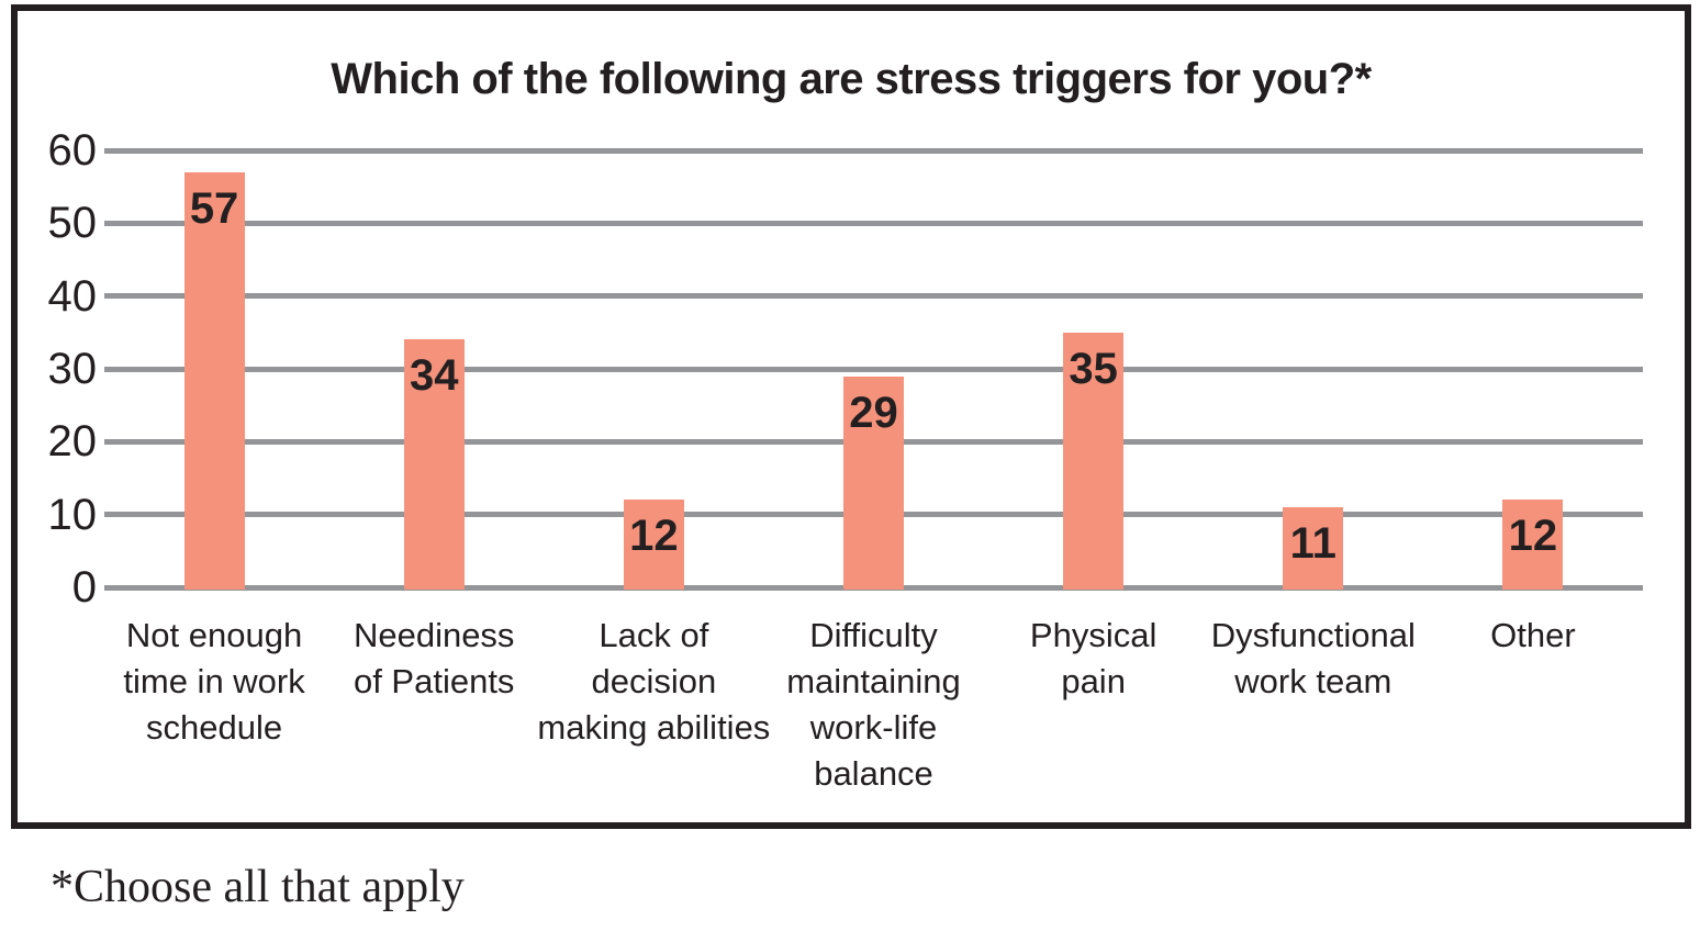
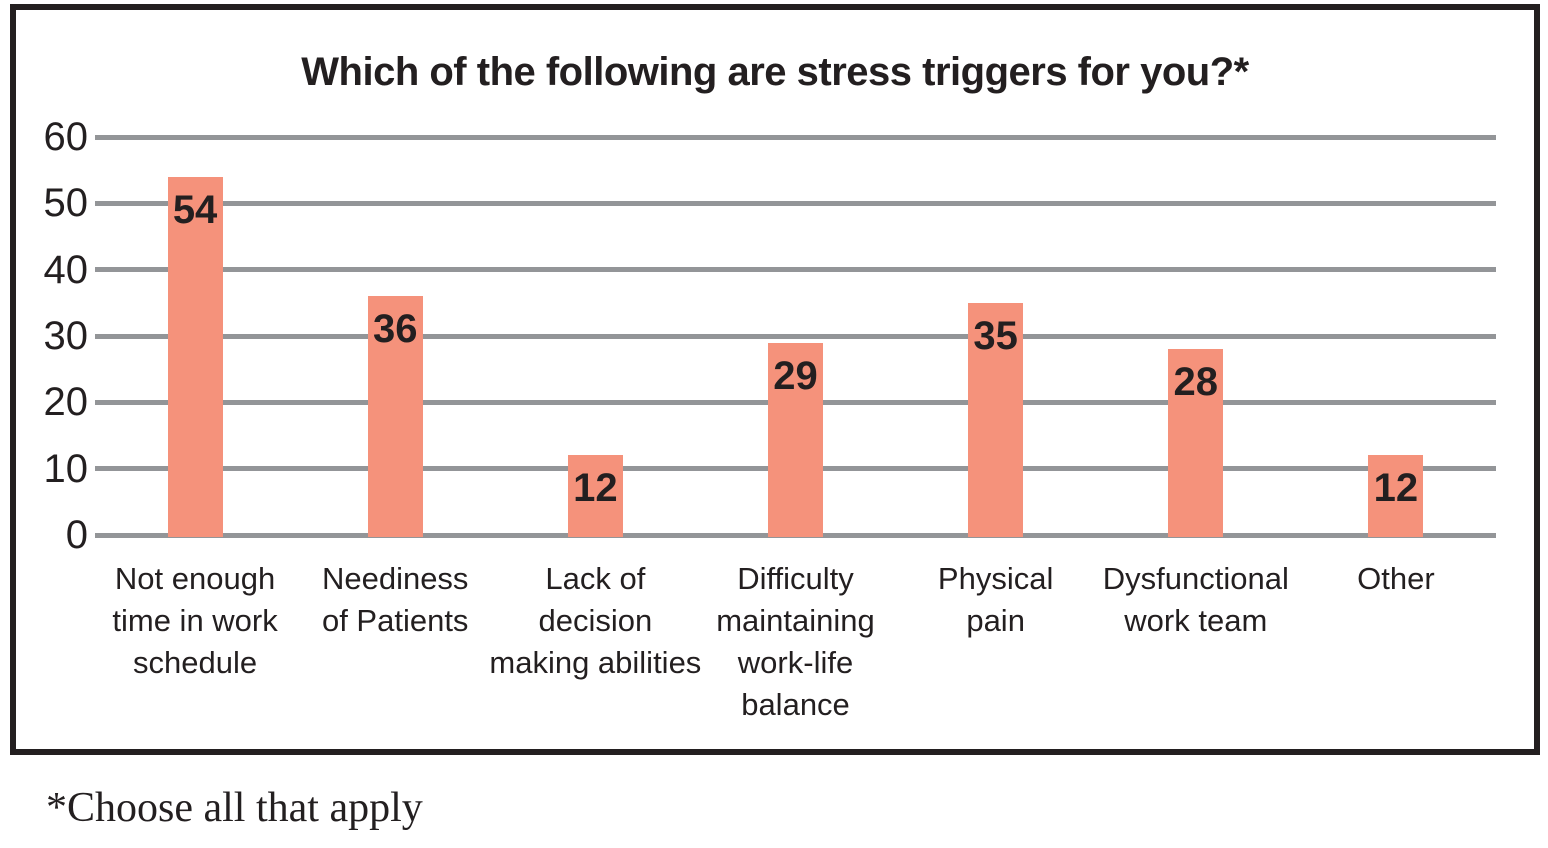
Not enough time in work schedule: 57 -> 54
Neediness of Patients: 34 -> 36
Dysfunctional work team: 11 -> 28
